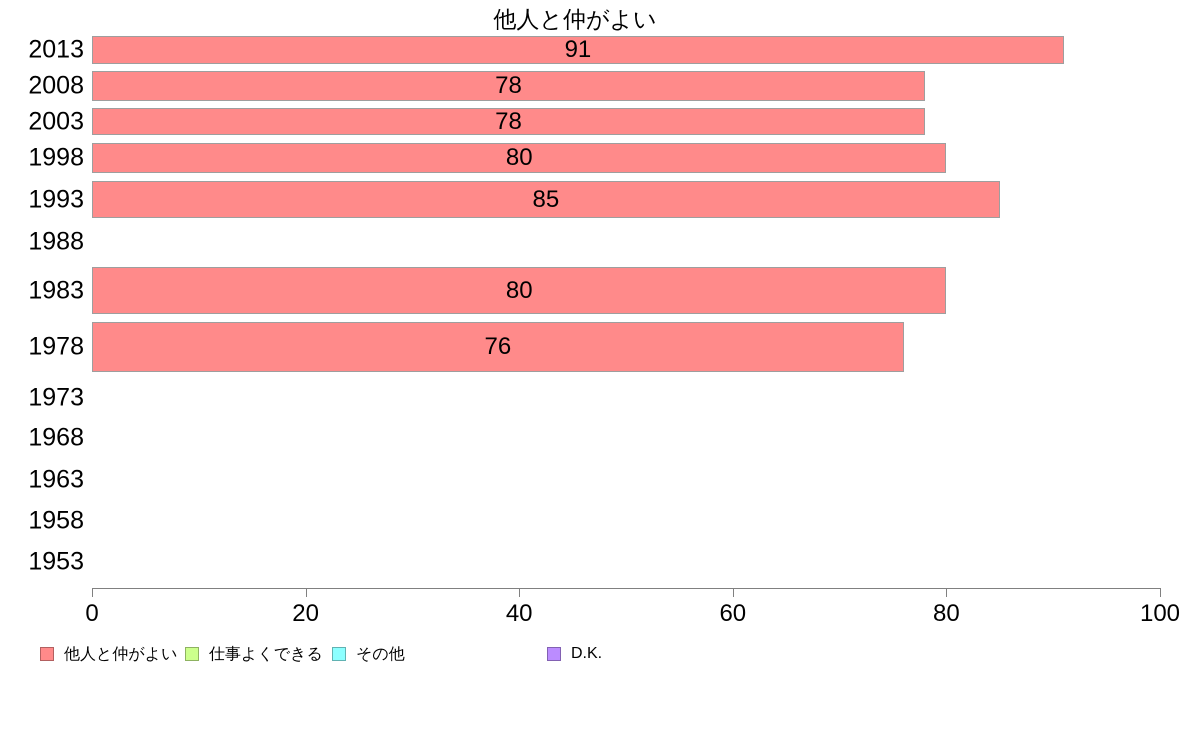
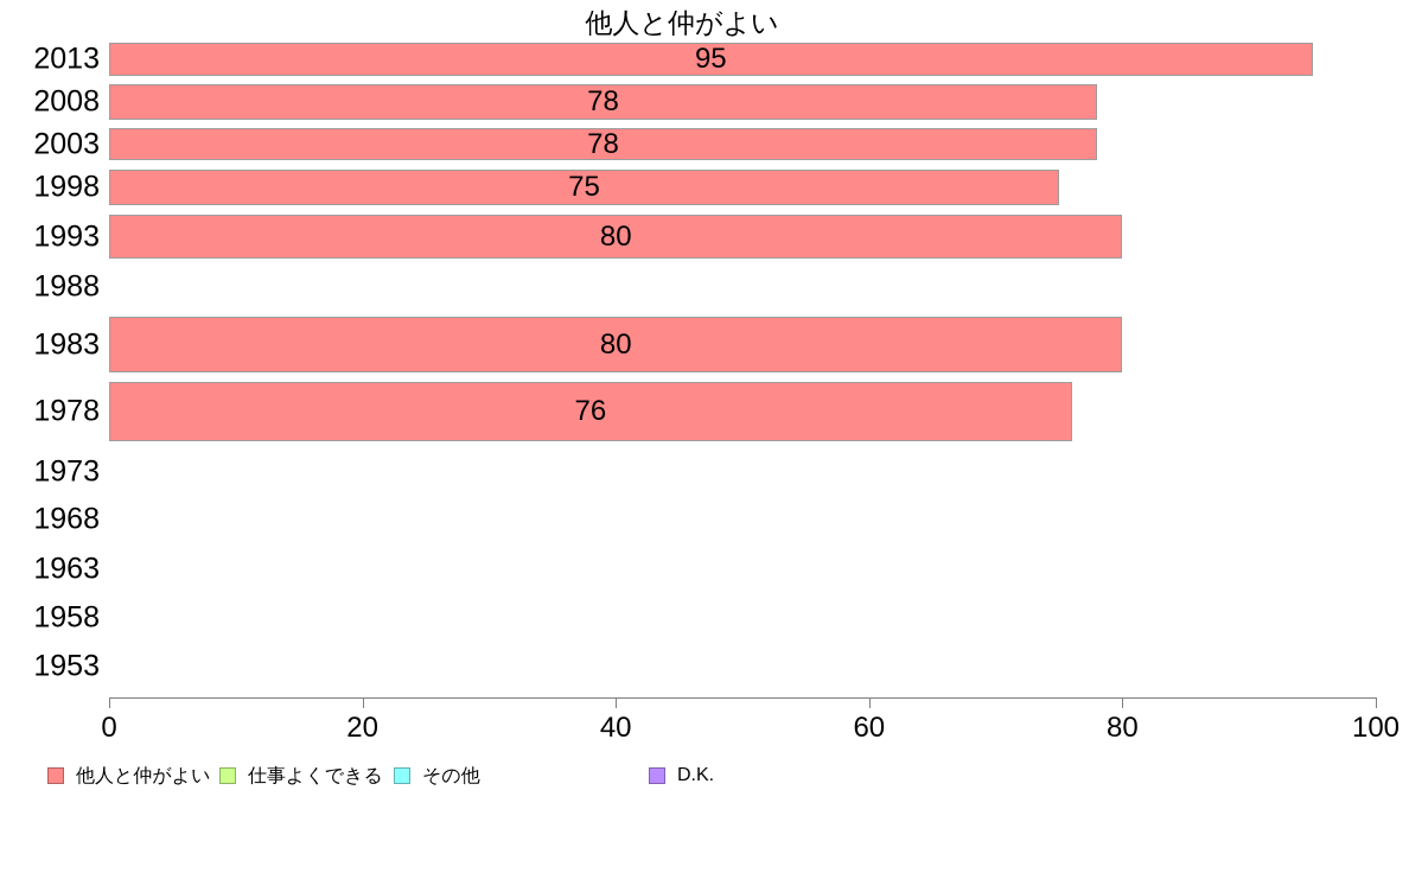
2013: 91 -> 95
1998: 80 -> 75
1993: 85 -> 80
